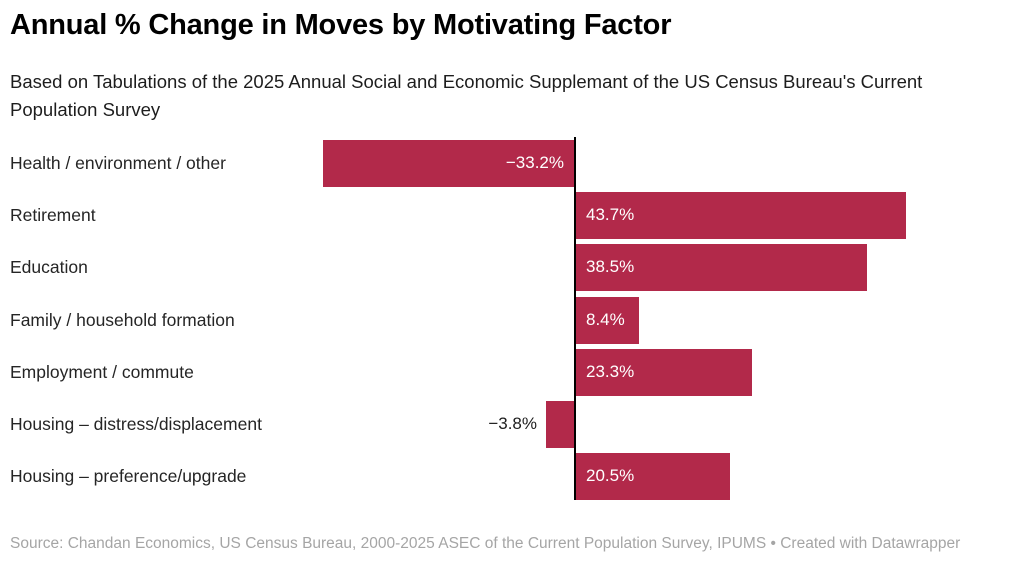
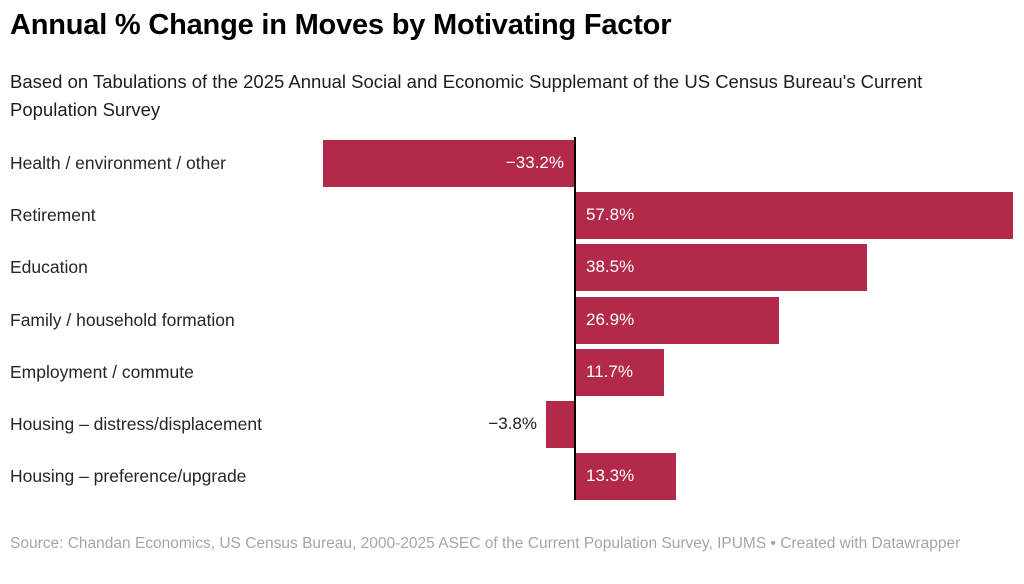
Retirement: 43.7% -> 57.8%
Family / household formation: 8.4% -> 26.9%
Employment / commute: 23.3% -> 11.7%
Housing – preference/upgrade: 20.5% -> 13.3%
